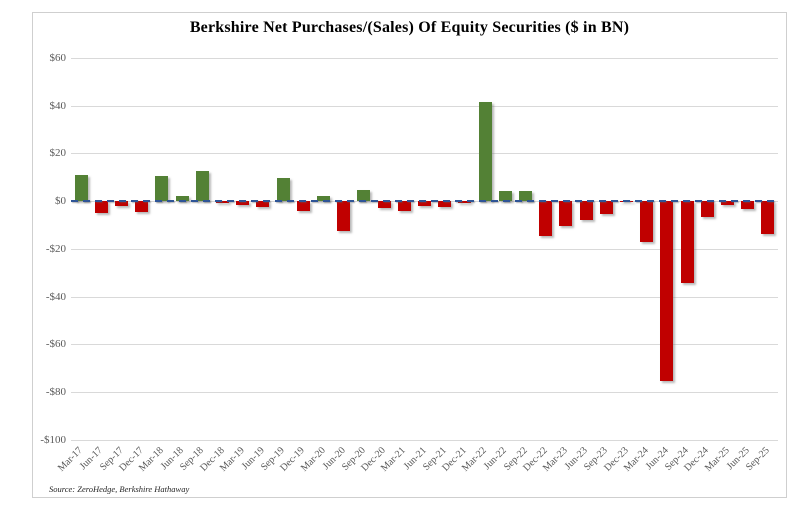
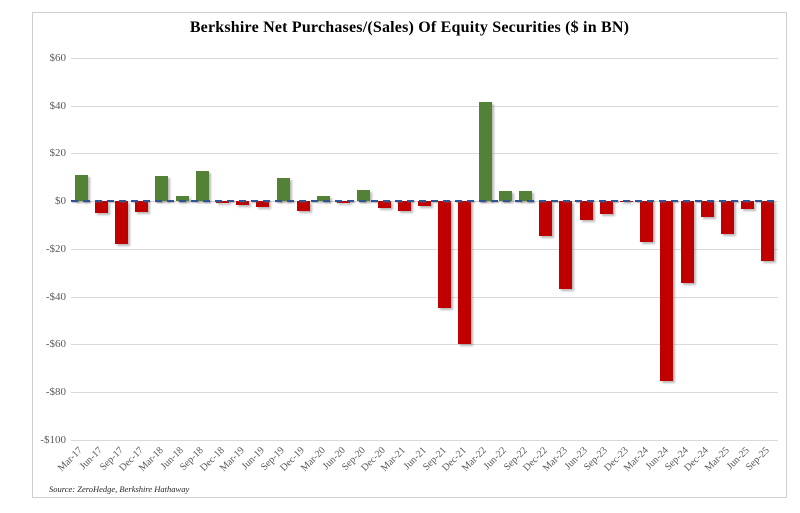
Sep-17: -$2 -> -$18
Jun-20: -$12 -> -$1
Sep-21: -$2 -> -$45
Dec-21: -$1 -> -$60
Mar-23: -$10 -> -$37
Mar-25: -$2 -> -$14
Sep-25: -$14 -> -$25
